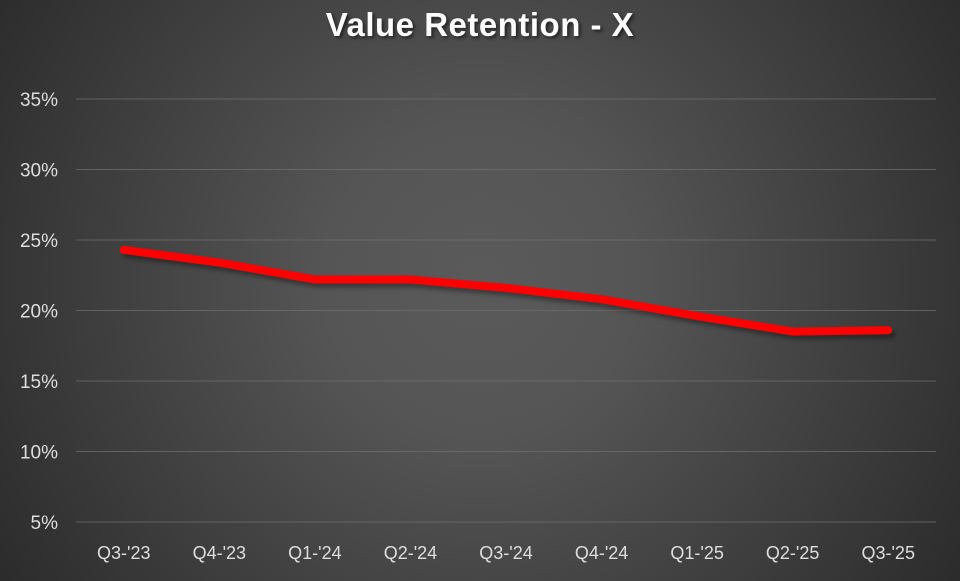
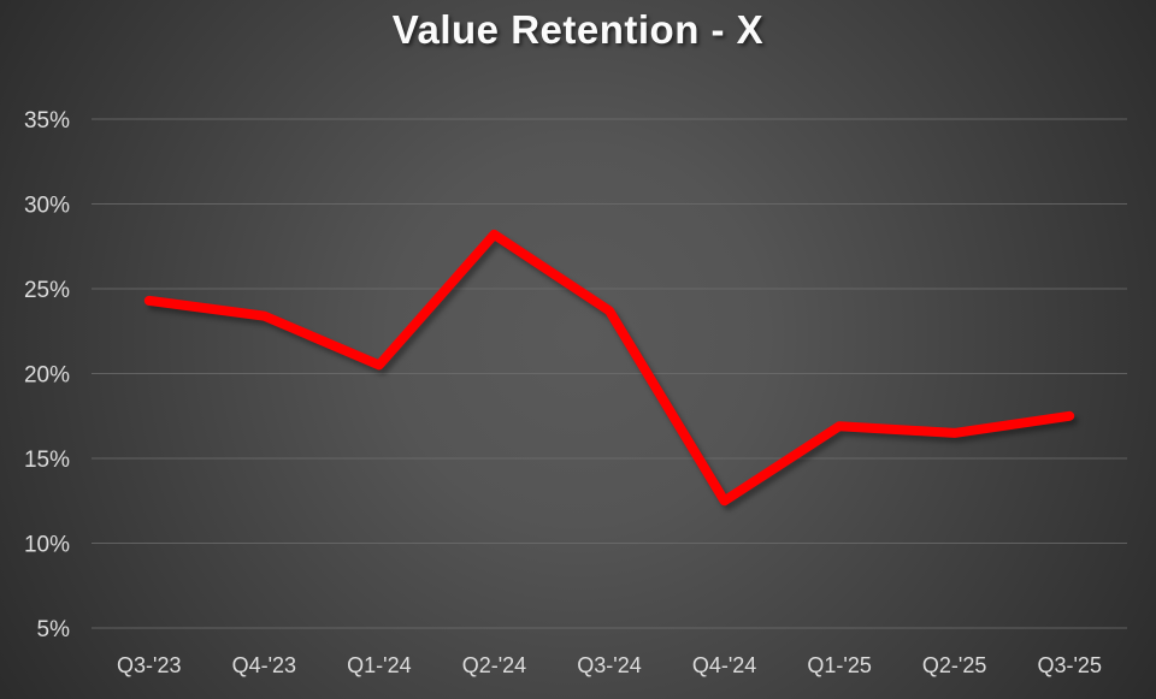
Q1-'24: 22.2% -> 20.5%
Q2-'24: 22.2% -> 28.2%
Q3-'24: 21.6% -> 23.7%
Q4-'24: 20.8% -> 12.5%
Q1-'25: 19.6% -> 16.9%
Q2-'25: 18.5% -> 16.5%
Q3-'25: 18.6% -> 17.5%
